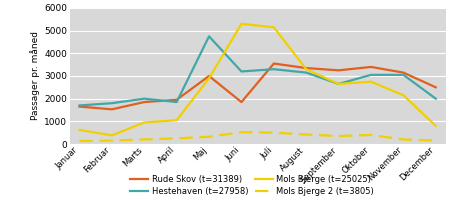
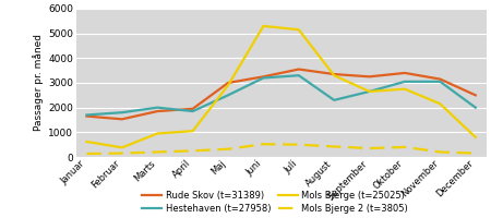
Hestehaven (t=27958)/Maj: 4750 -> 2500
Rude Skov (t=31389)/Juni: 1850 -> 3250
Hestehaven (t=27958)/August: 3150 -> 2300
